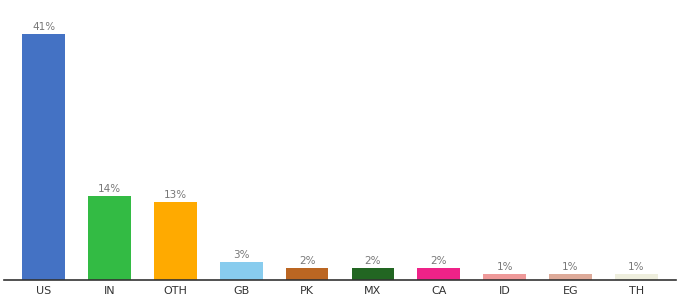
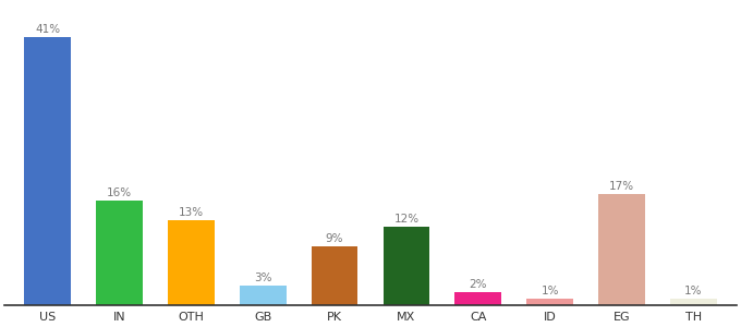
IN: 14% -> 16%
PK: 2% -> 9%
MX: 2% -> 12%
EG: 1% -> 17%
